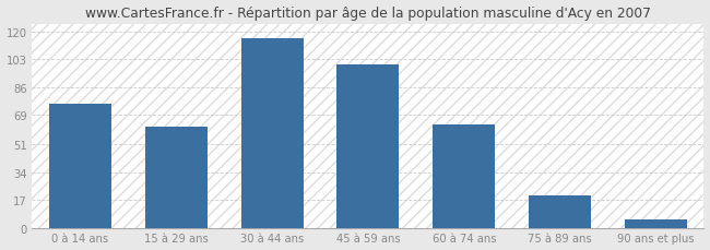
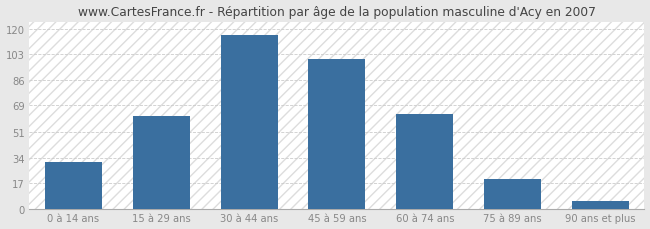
0 à 14 ans: 76 -> 31
